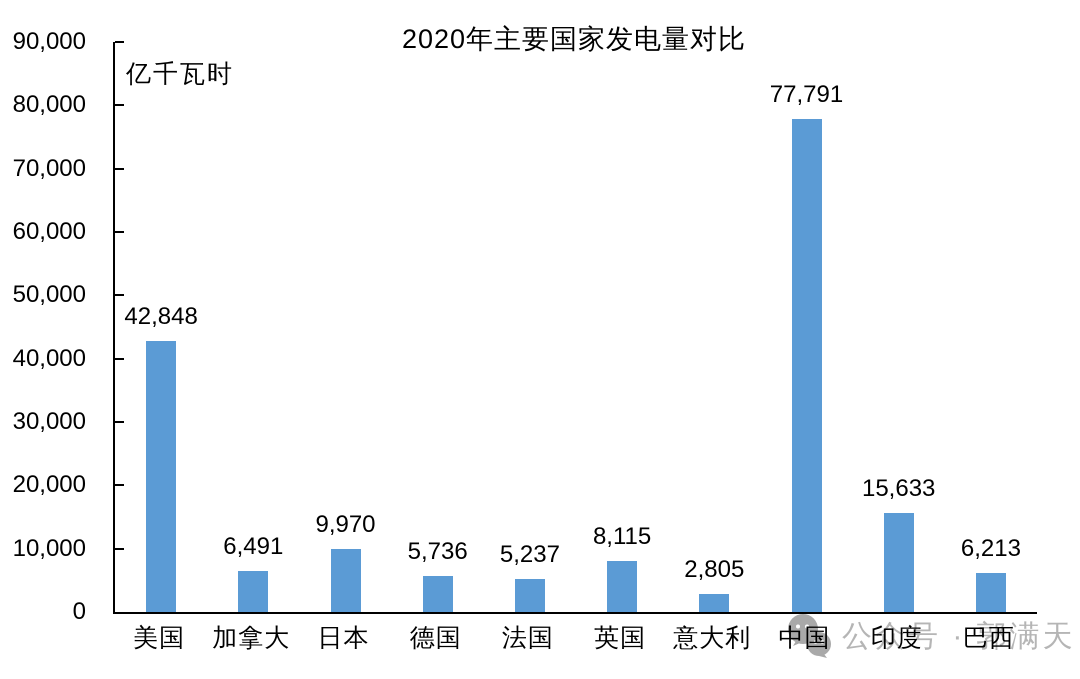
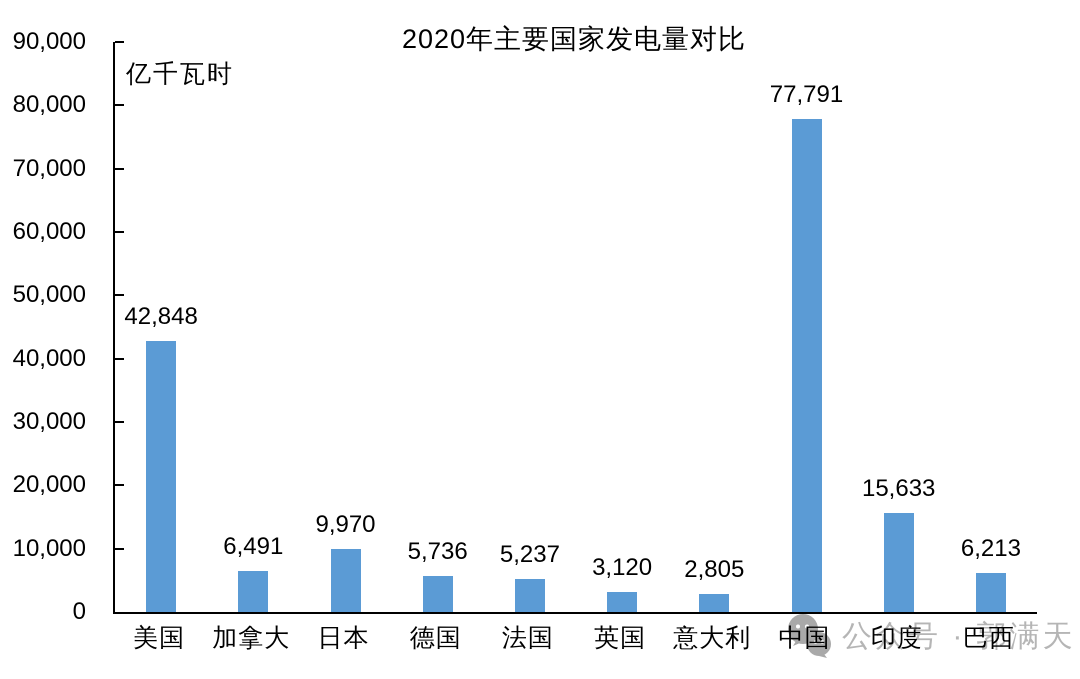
英国: 8,115 -> 3,120
